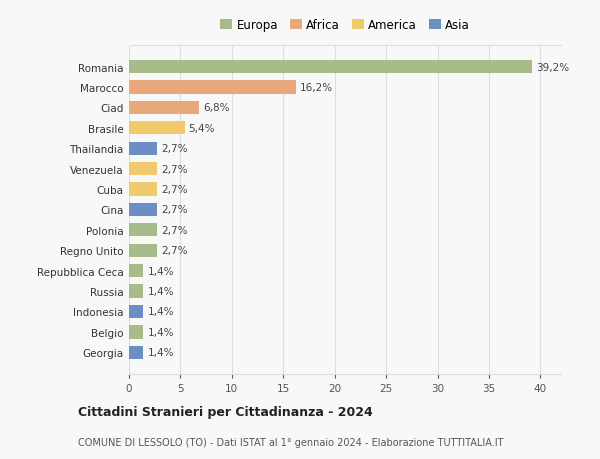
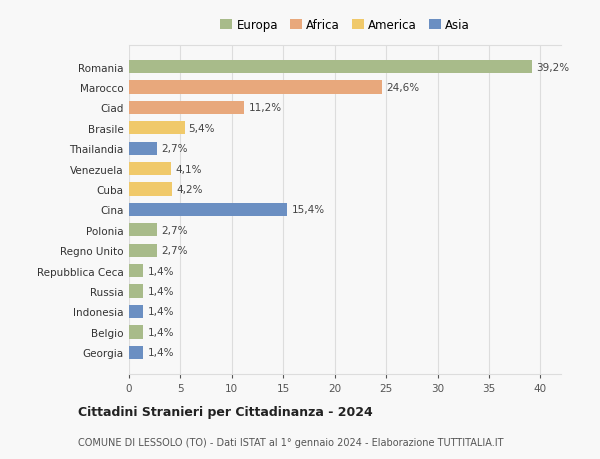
Marocco: 16,2% -> 24,6%
Ciad: 6,8% -> 11,2%
Venezuela: 2,7% -> 4,1%
Cuba: 2,7% -> 4,2%
Cina: 2,7% -> 15,4%
